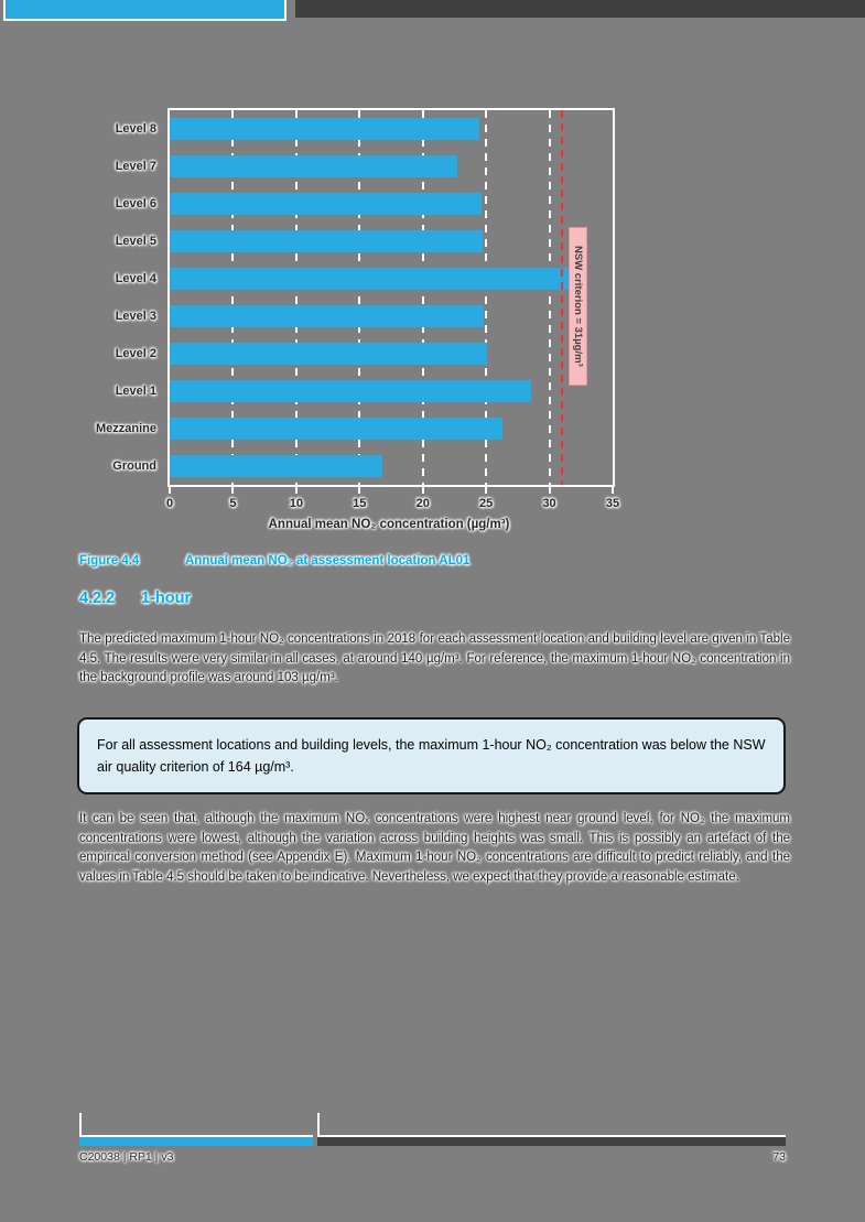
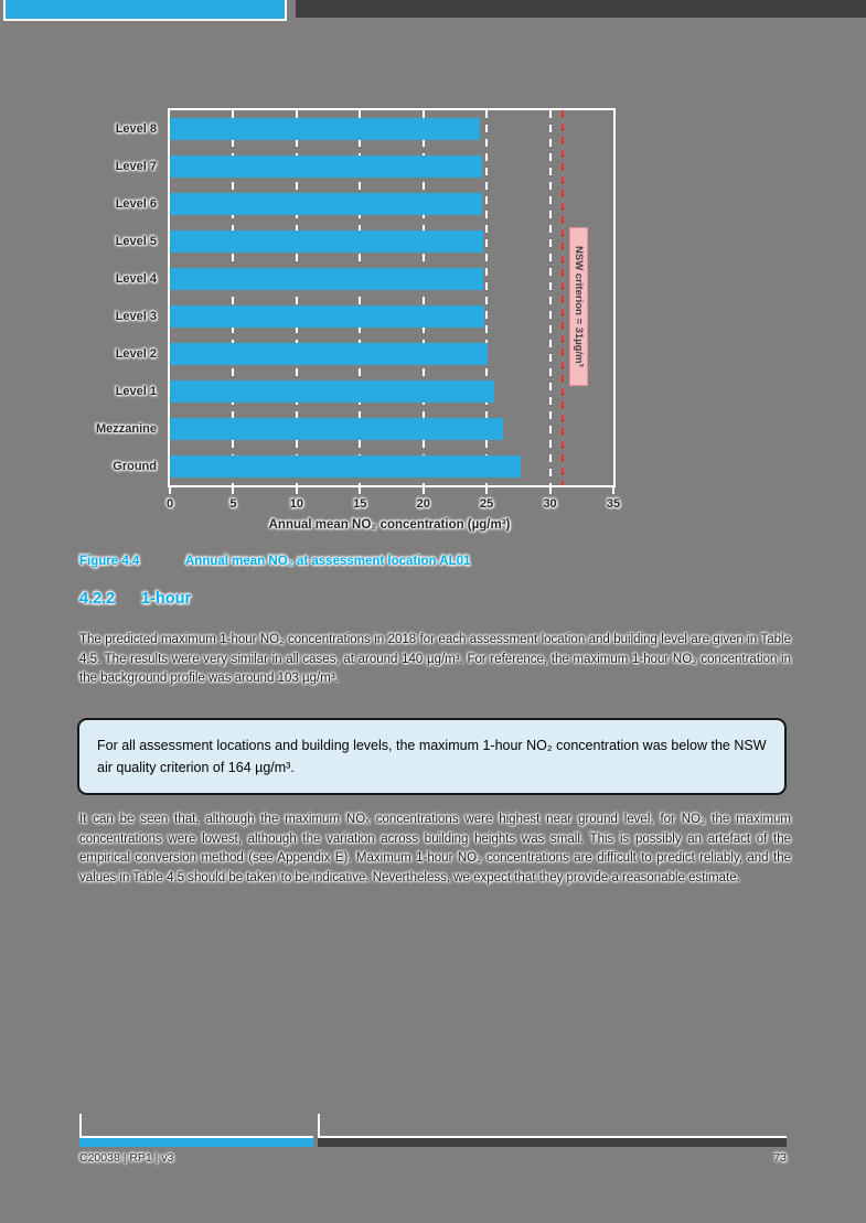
Level 7: 22.7 -> 24.6
Level 4: 32.2 -> 24.7
Level 1: 28.6 -> 25.6
Ground: 16.8 -> 27.7
